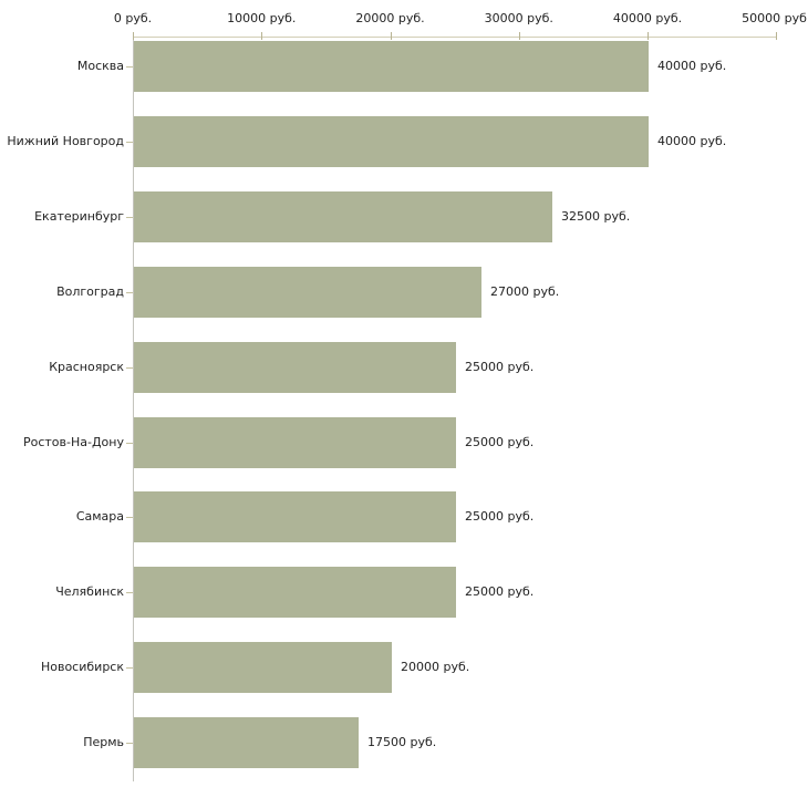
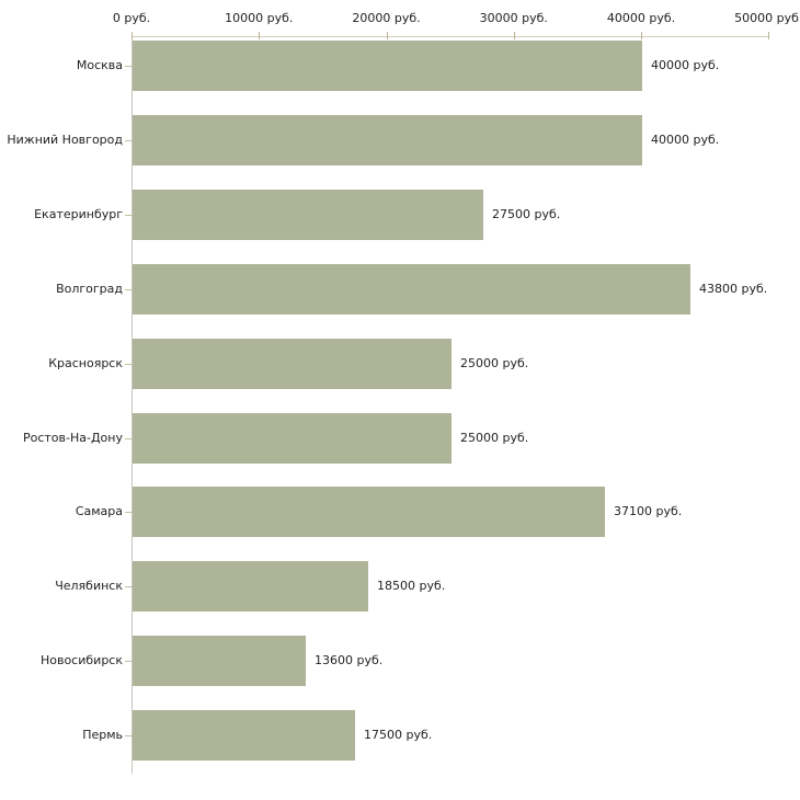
Екатеринбург: 32500 -> 27500
Волгоград: 27000 -> 43800
Самара: 25000 -> 37100
Челябинск: 25000 -> 18500
Новосибирск: 20000 -> 13600
